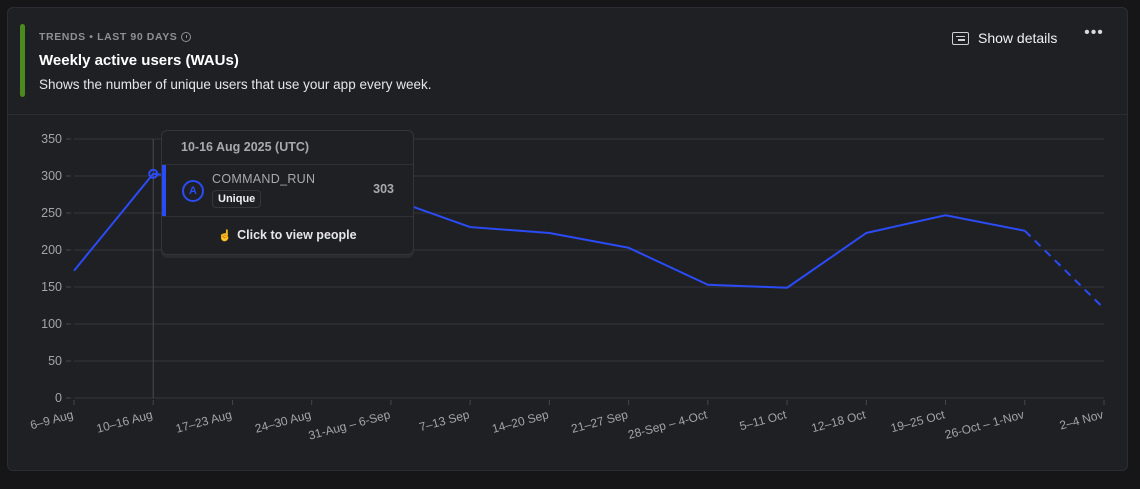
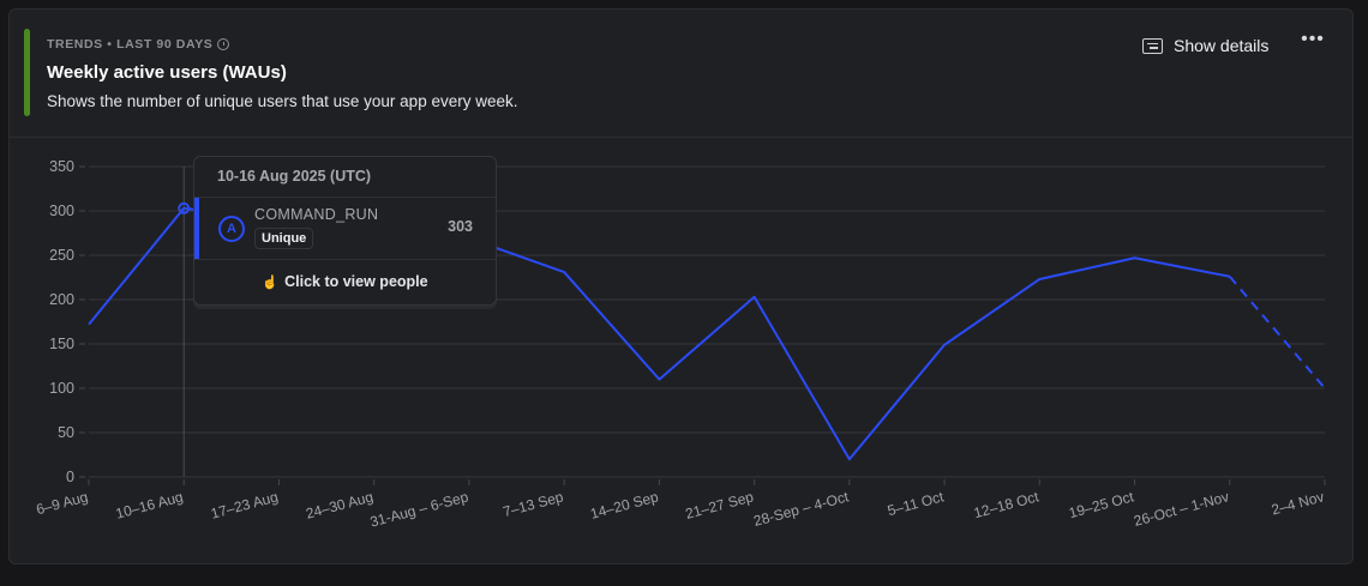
14–20 Sep: 220 -> 110
28-Sep – 4-Oct: 150 -> 20
2–4 Nov: 120 -> 100
